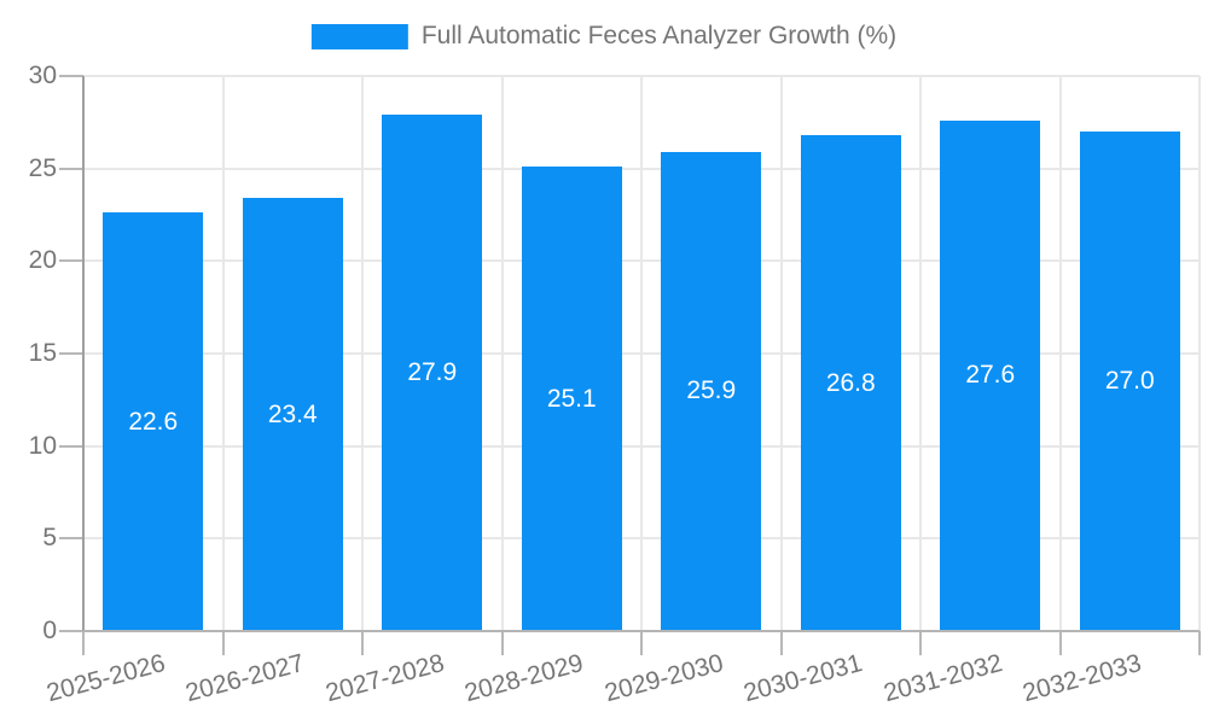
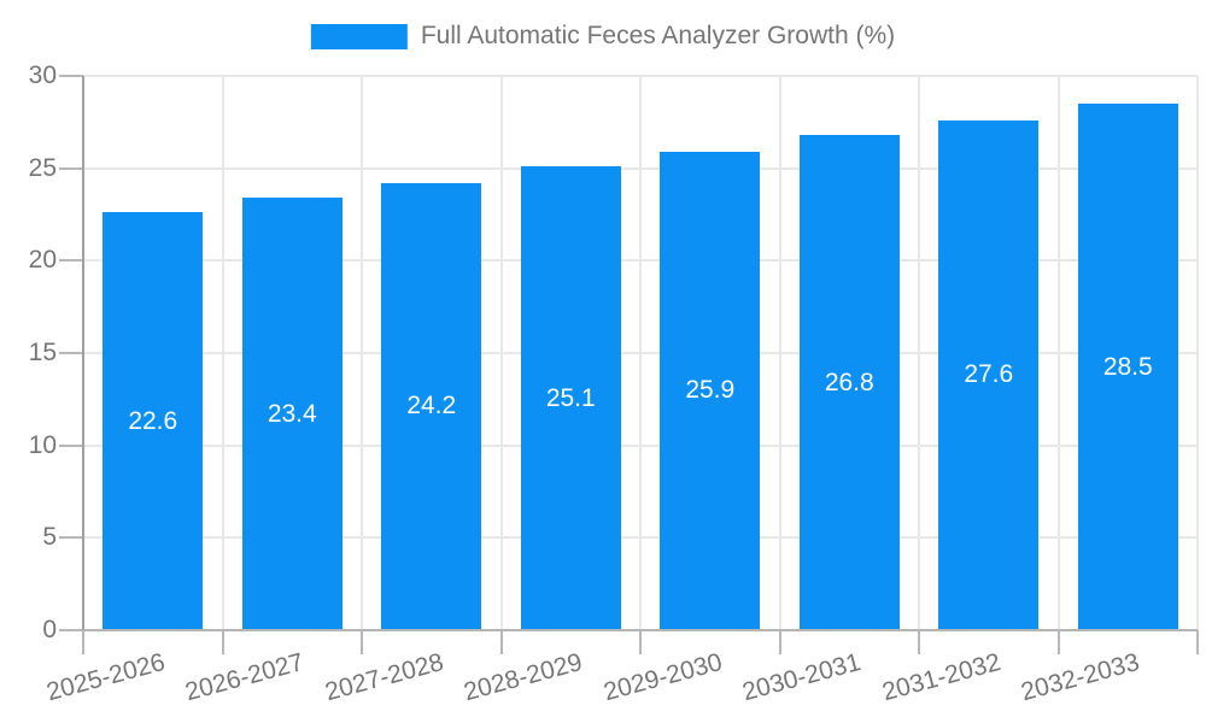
2027-2028: 27.9 -> 24.2
2032-2033: 27.0 -> 28.5
